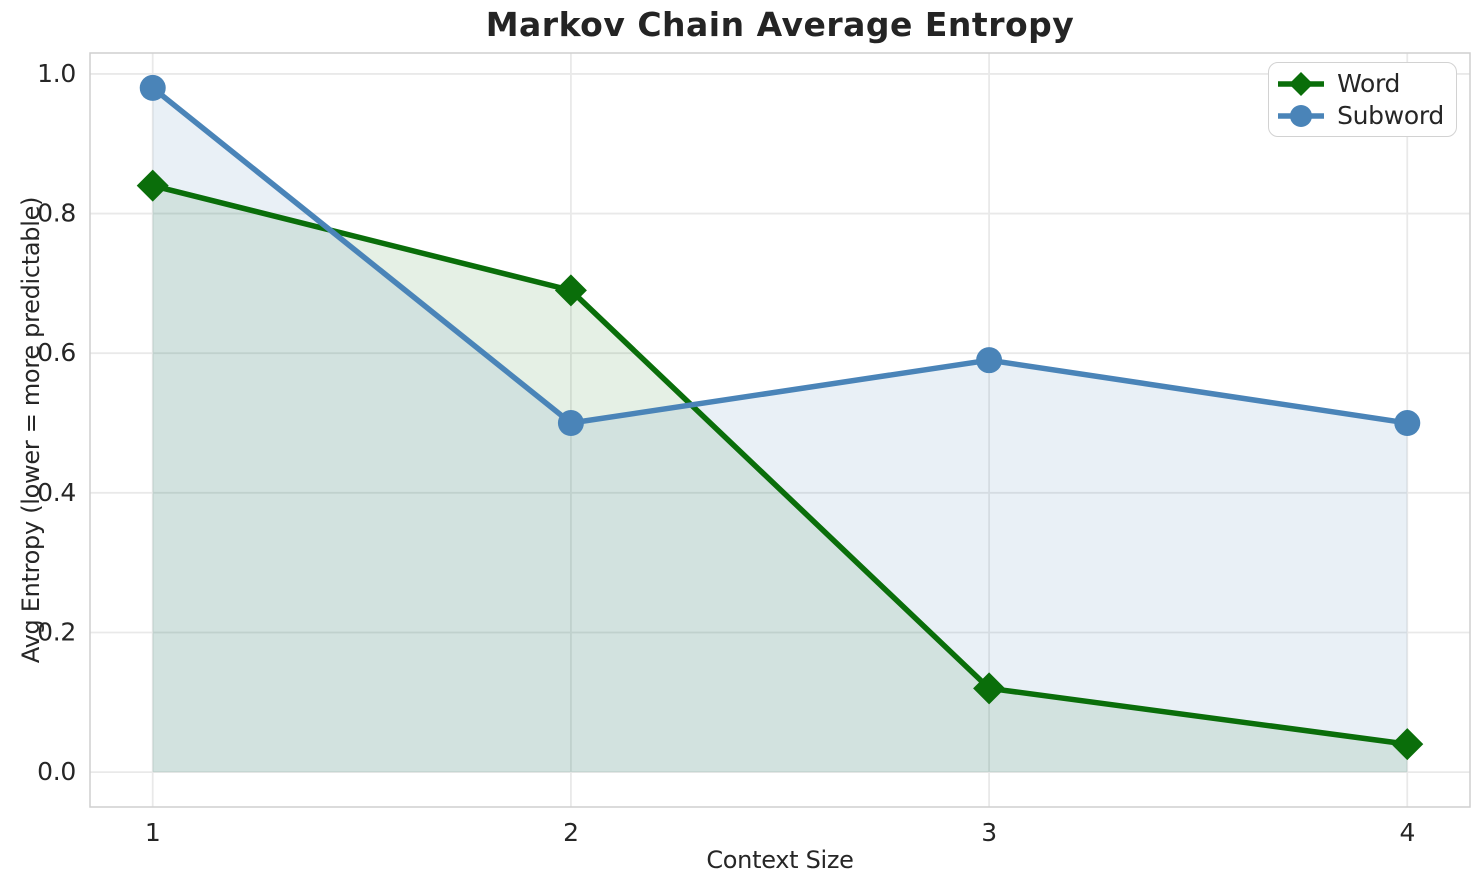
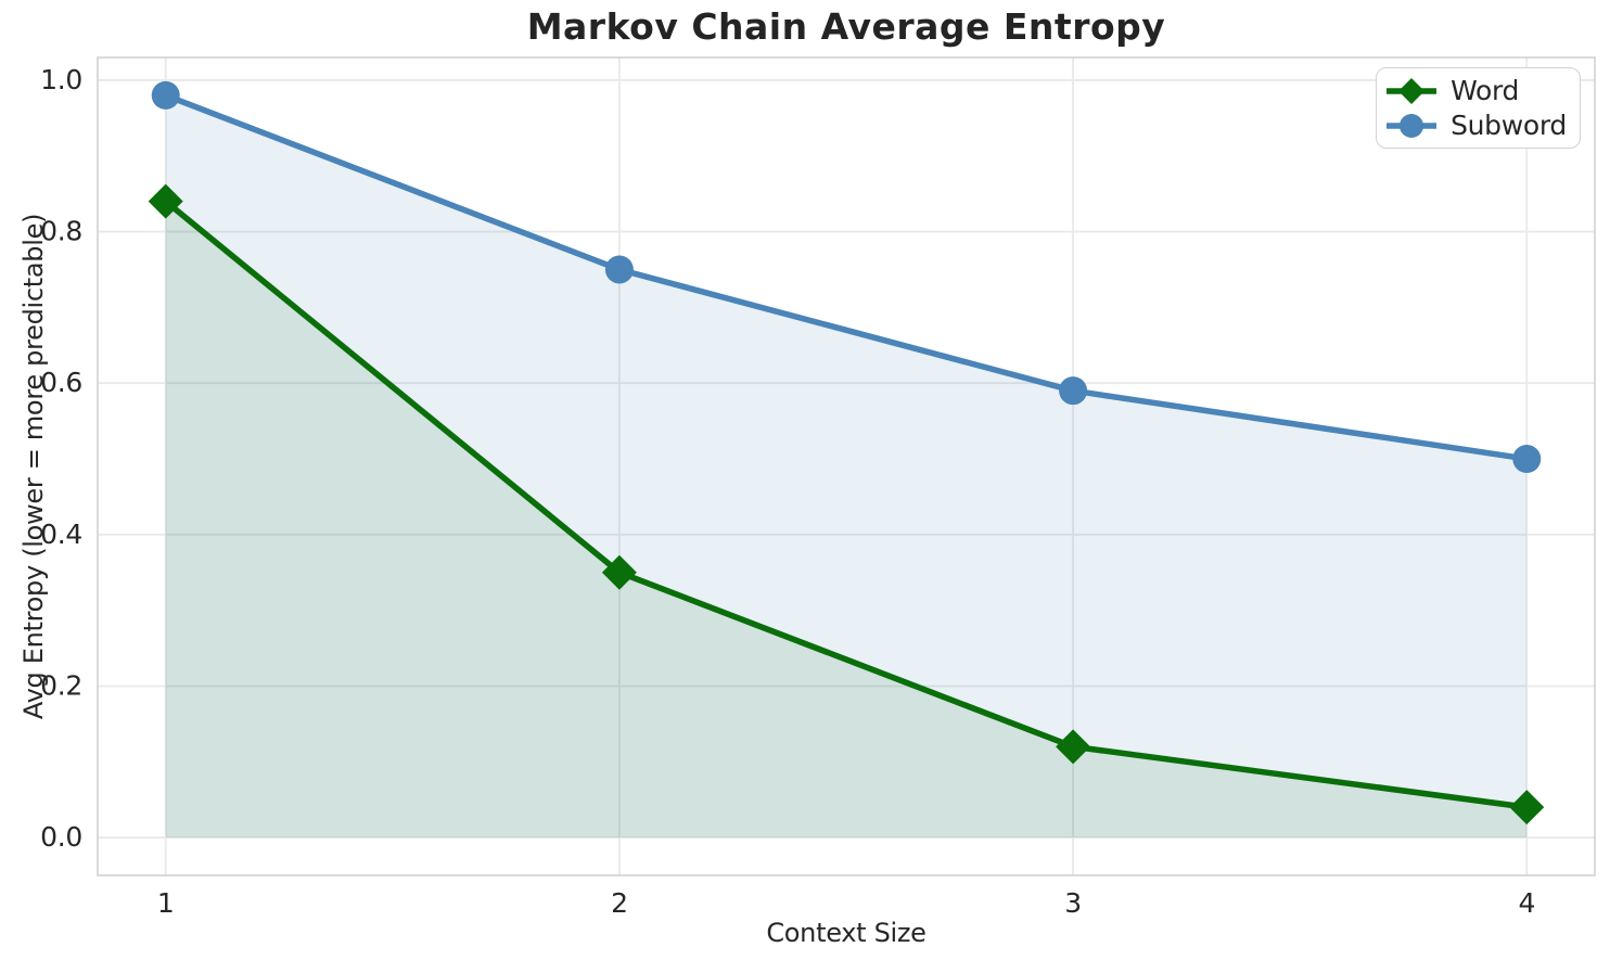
Word/2: 0.69 -> 0.35
Subword/2: 0.50 -> 0.75
